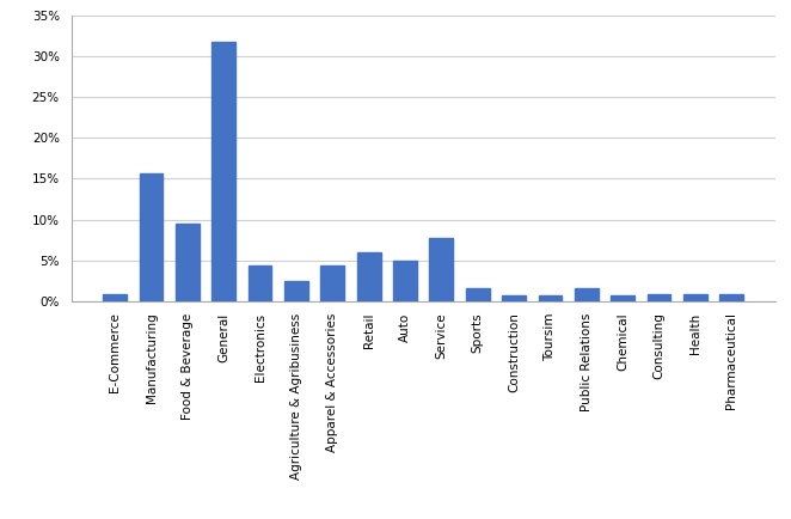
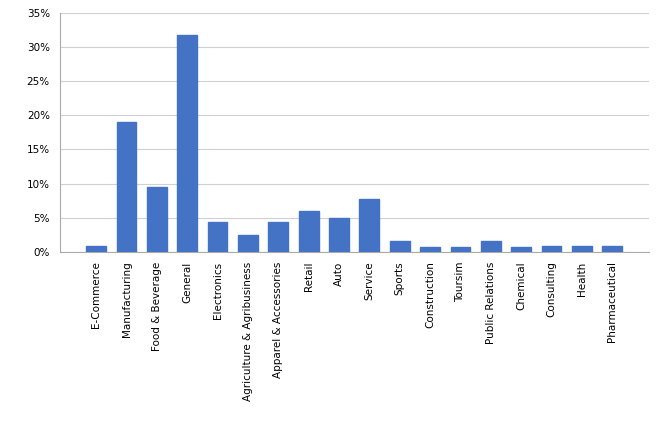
Manufacturing: 15.6% -> 19.0%
